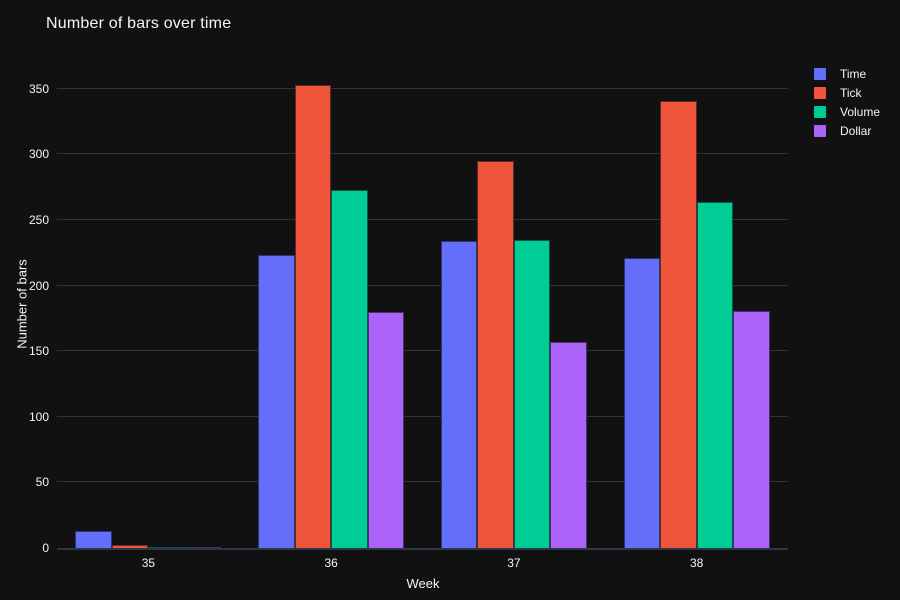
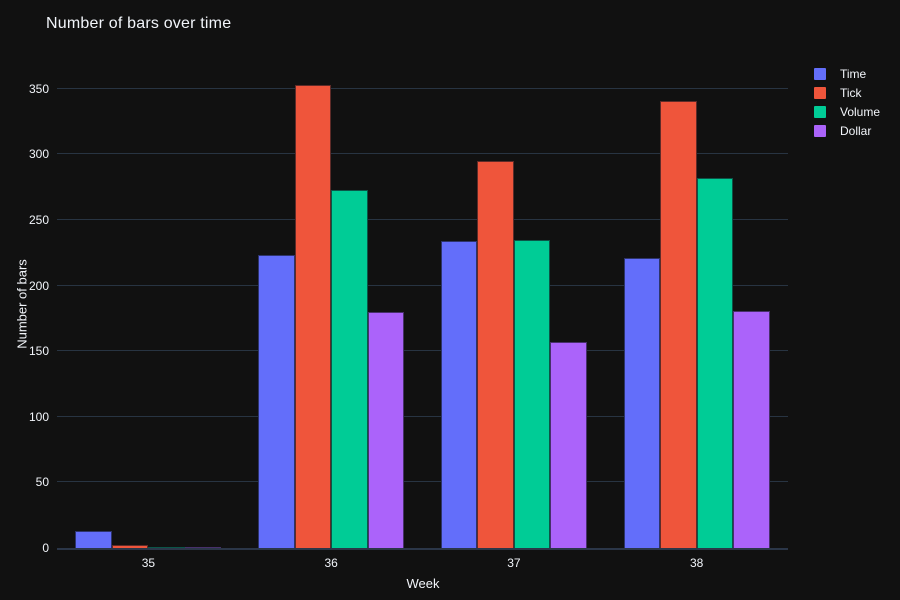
Volume/38: 264 -> 282
